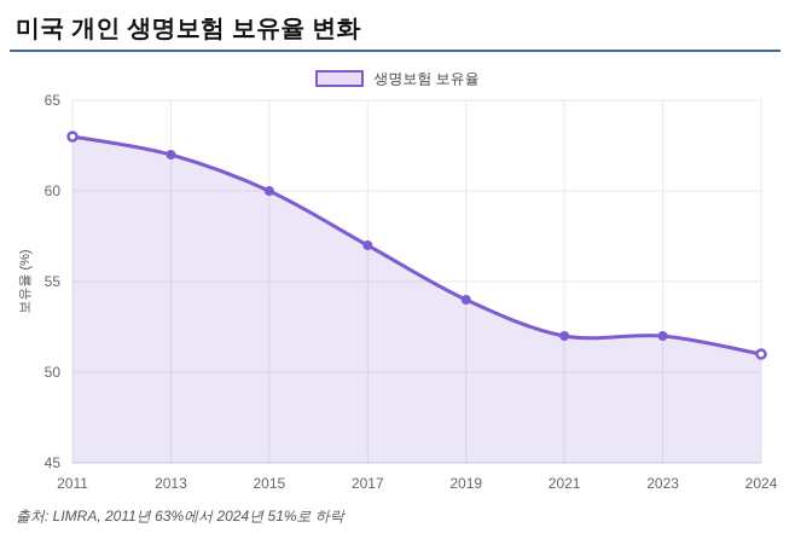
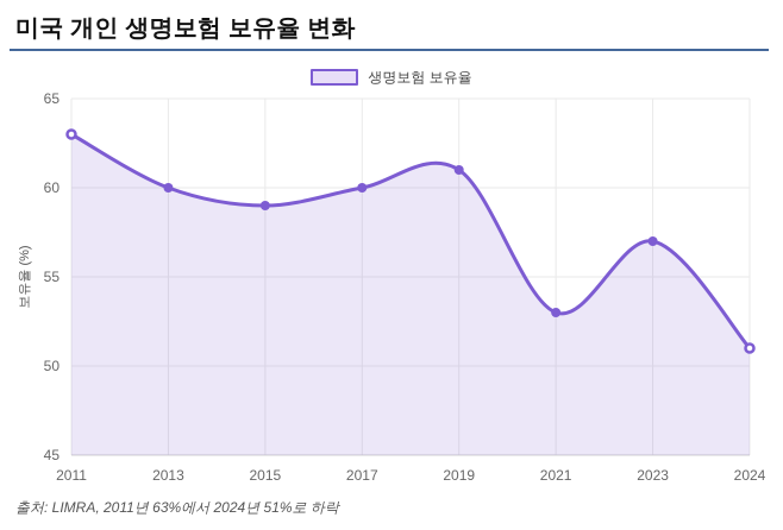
2013: 62 -> 60
2015: 60 -> 59
2017: 57 -> 60
2019: 54 -> 61
2021: 52 -> 53
2023: 52 -> 57
